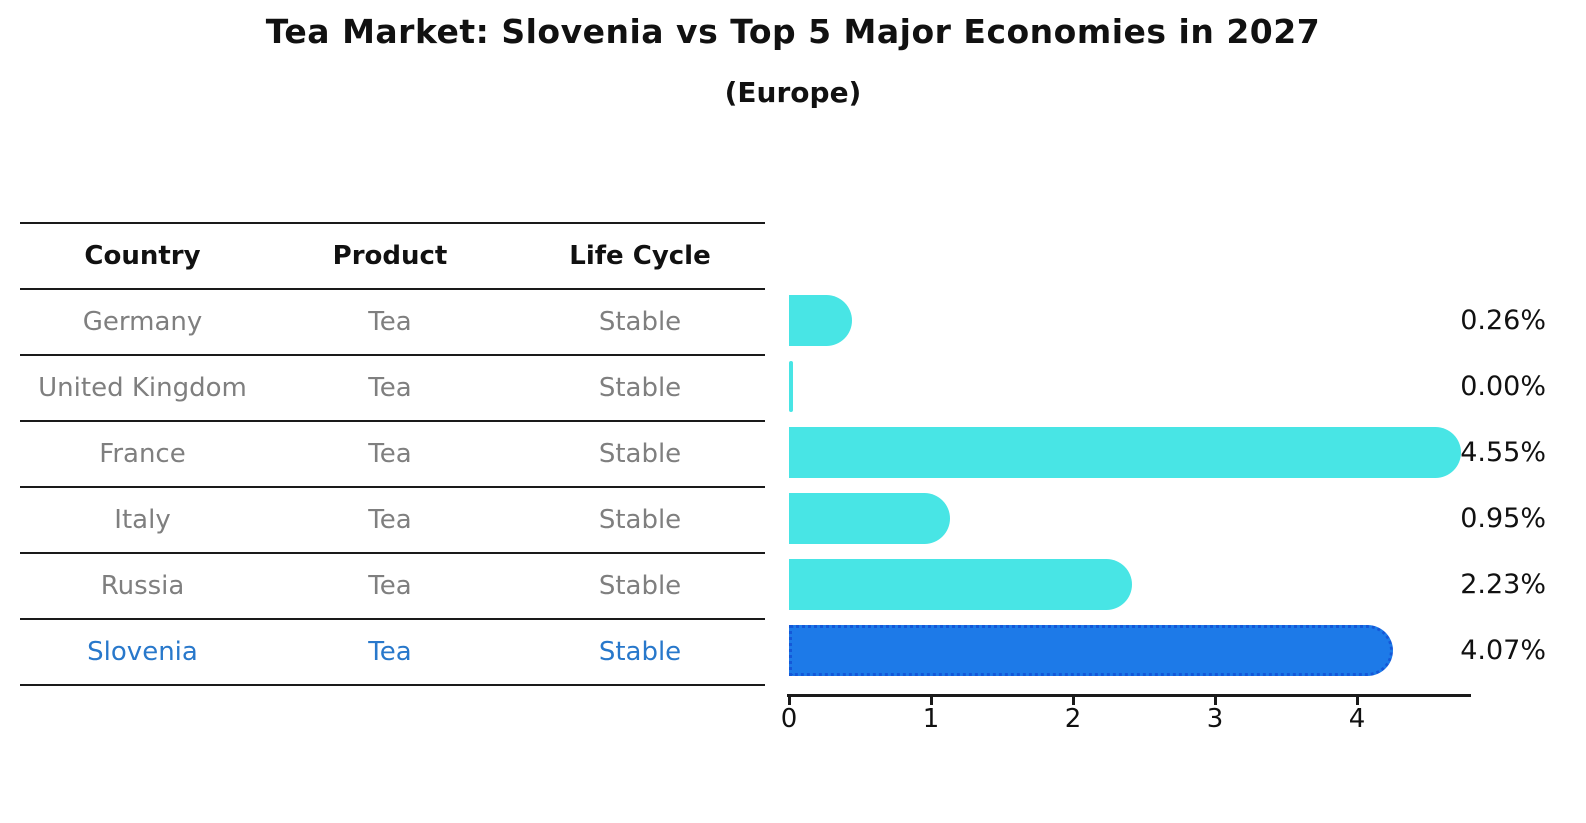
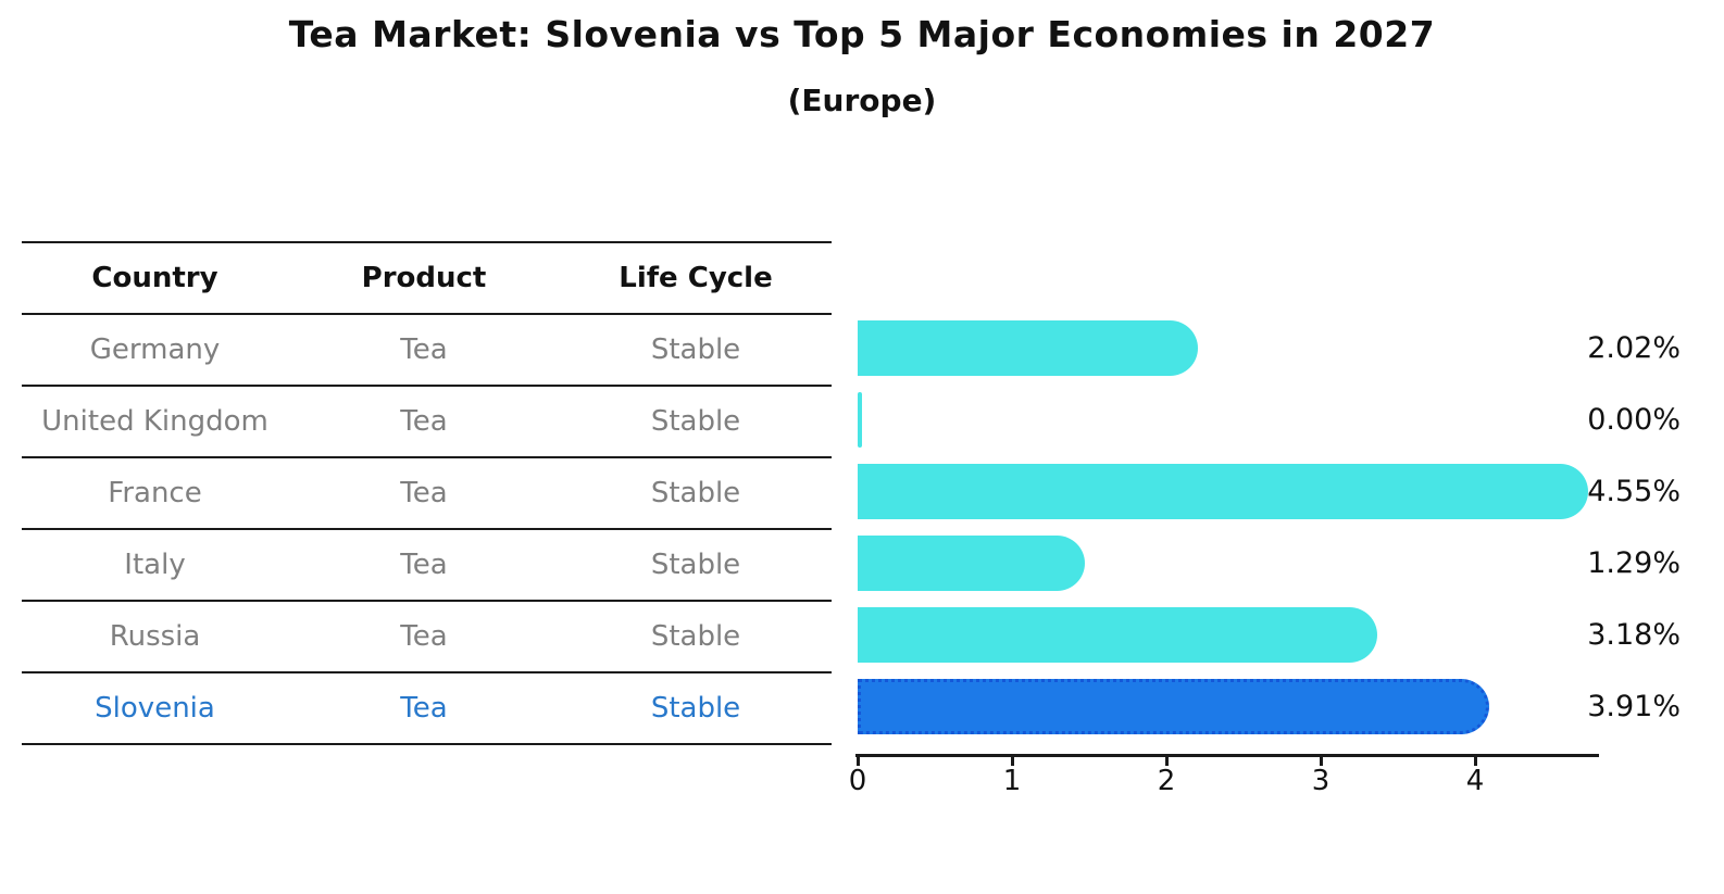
Germany: 0.26% -> 2.02%
Italy: 0.95% -> 1.29%
Russia: 2.23% -> 3.18%
Slovenia: 4.07% -> 3.91%
